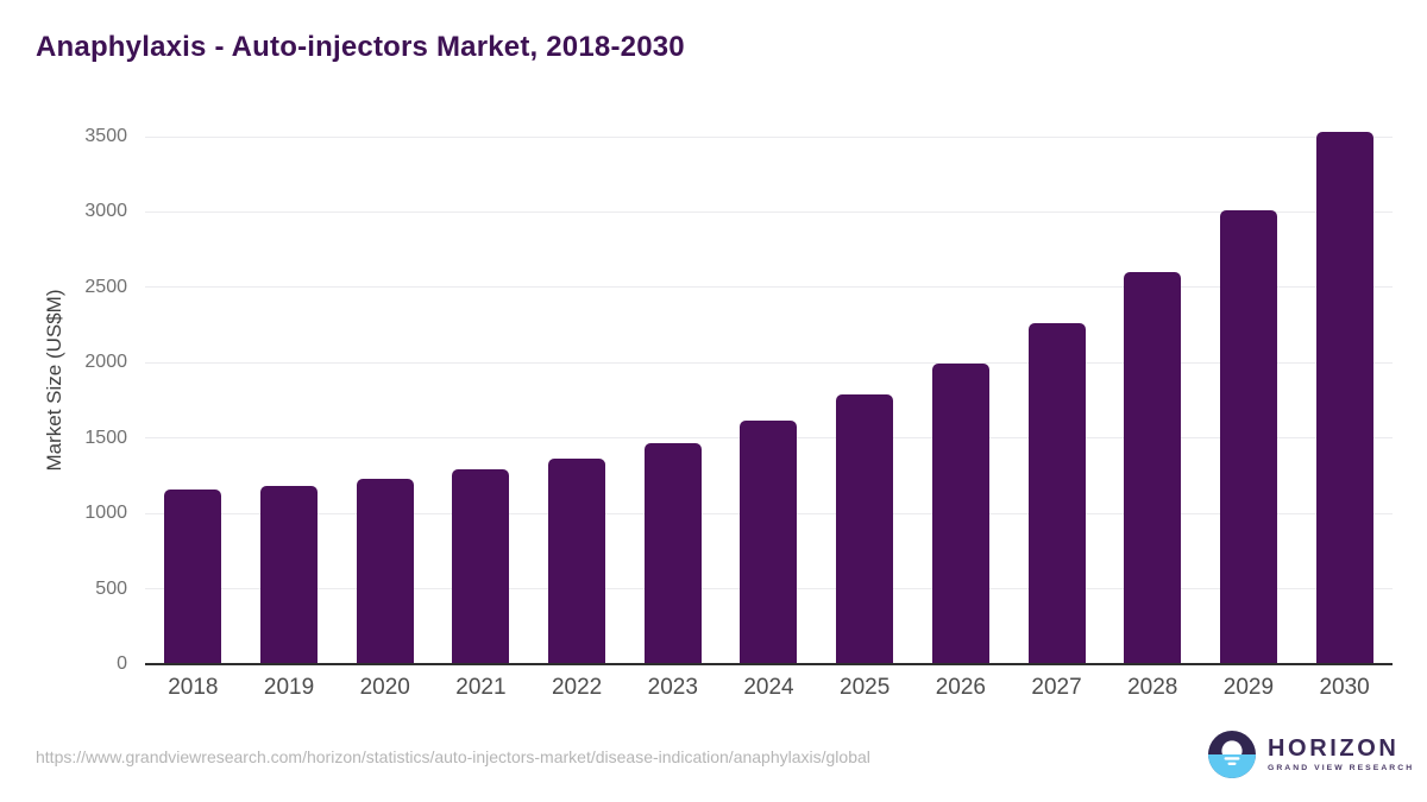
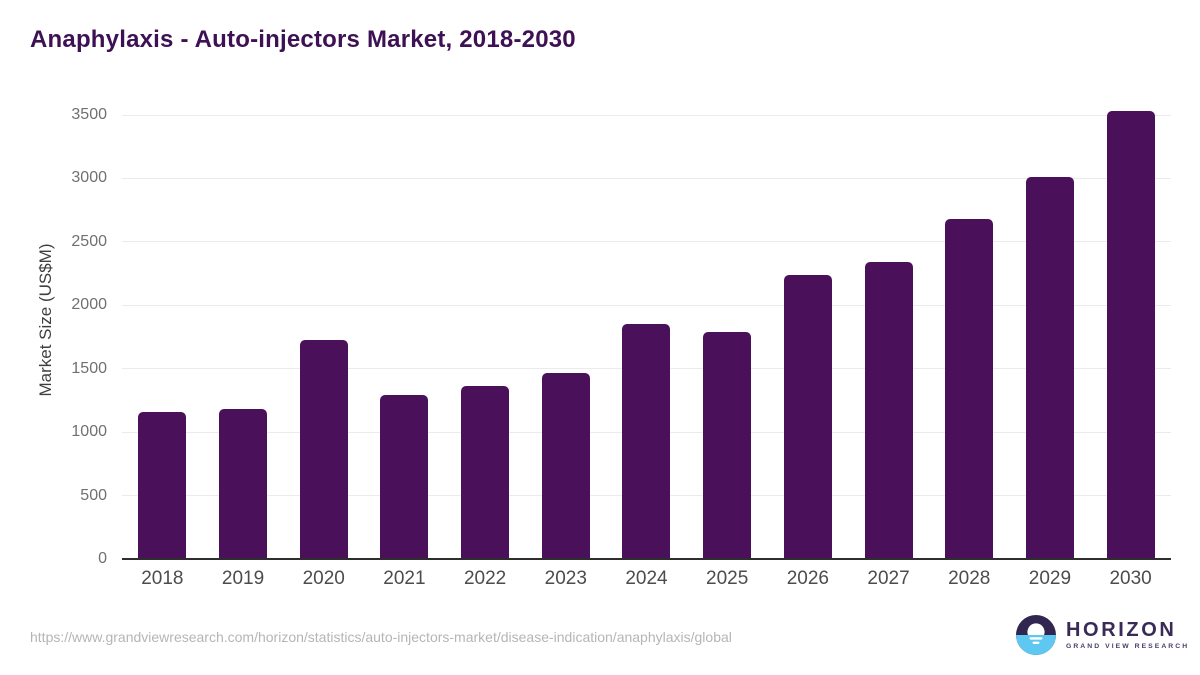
2020: 1230 -> 1730
2024: 1620 -> 1850
2026: 2000 -> 2240
2027: 2260 -> 2340
2028: 2600 -> 2680
